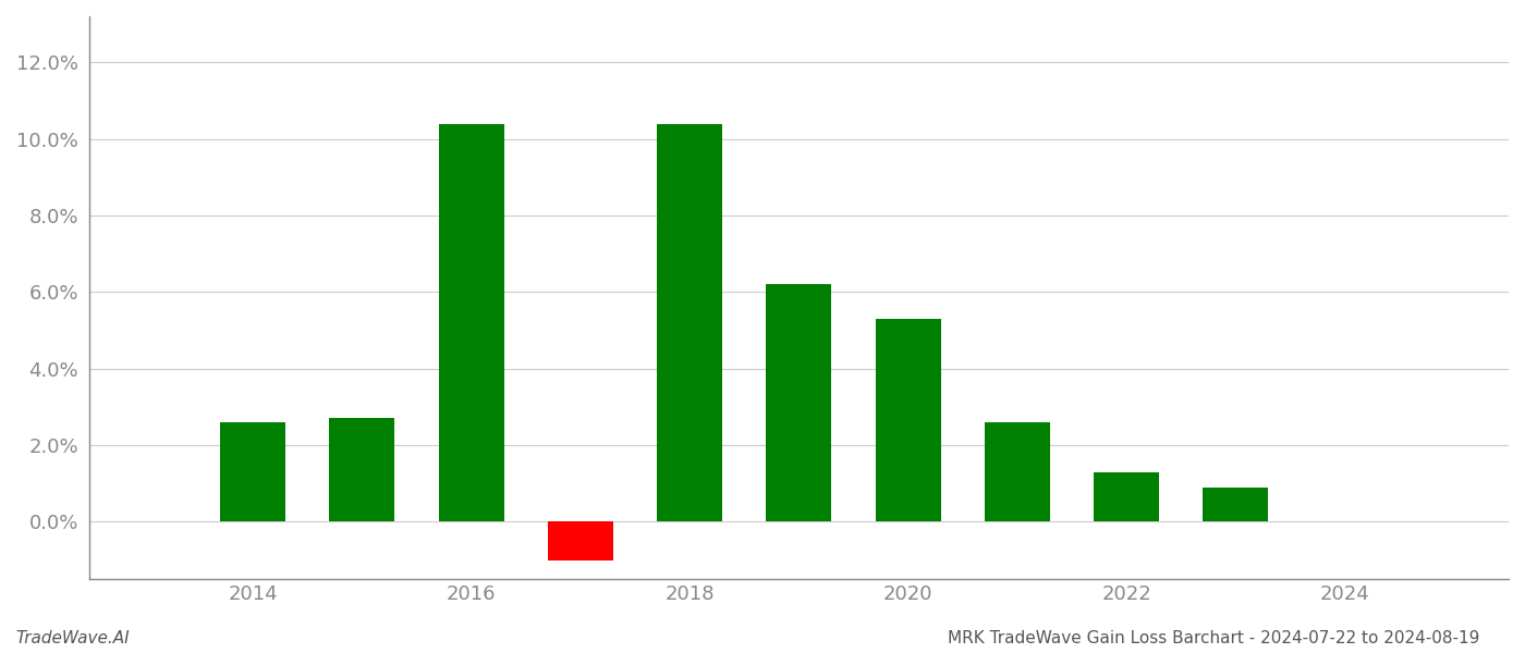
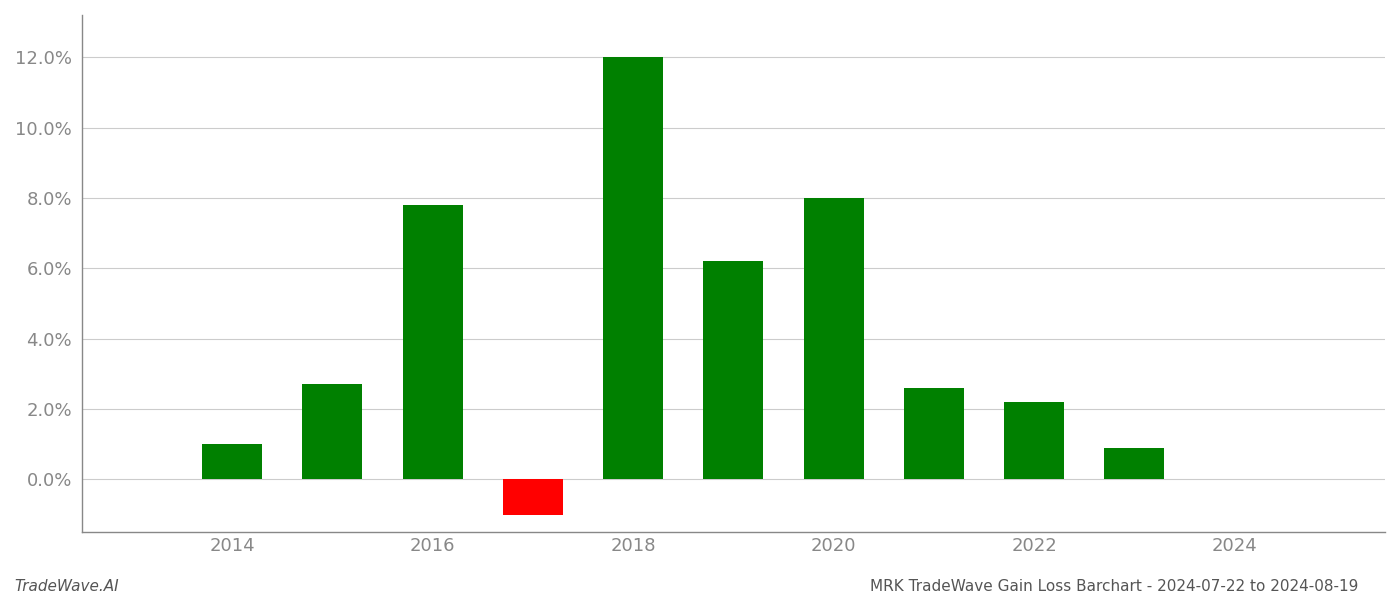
2014: 2.6% -> 1.0%
2016: 10.4% -> 7.8%
2018: 10.4% -> 12.0%
2020: 5.3% -> 8.0%
2022: 1.3% -> 2.2%
